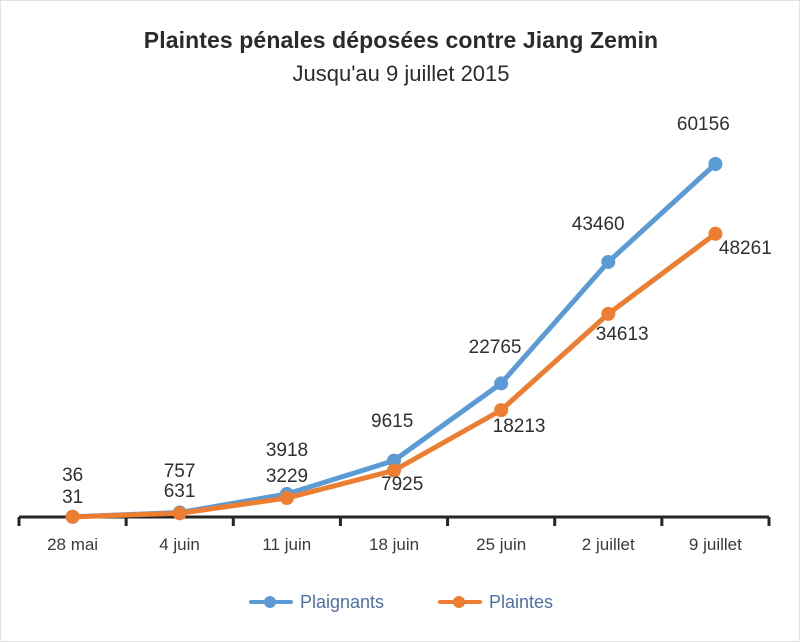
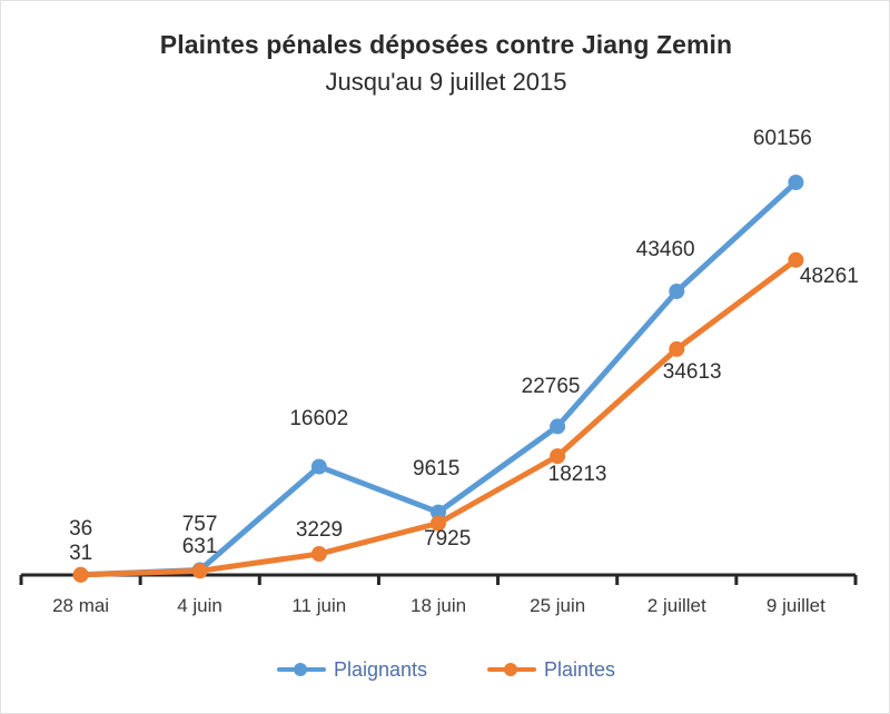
Plaignants/11 juin: 3918 -> 16602
